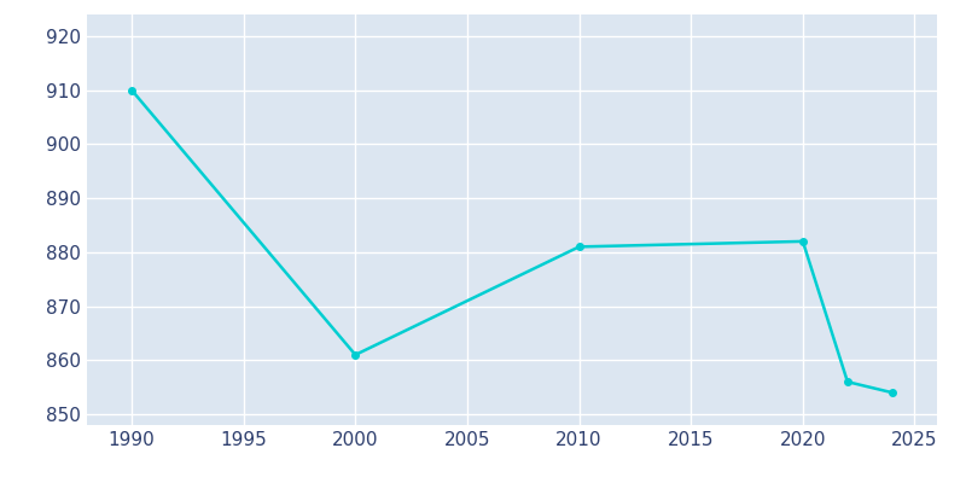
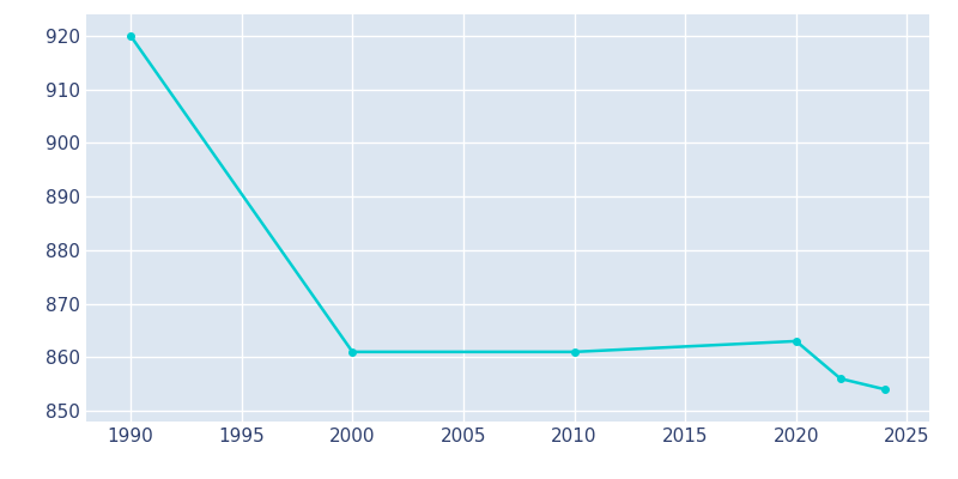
1990: 910 -> 920
2010: 881 -> 861
2020: 882 -> 863
